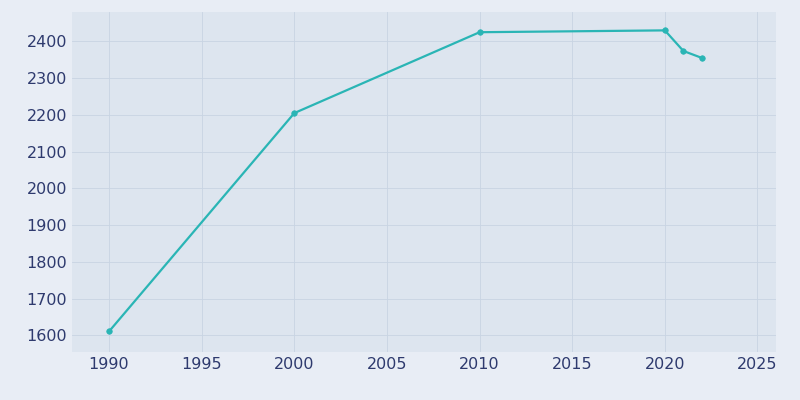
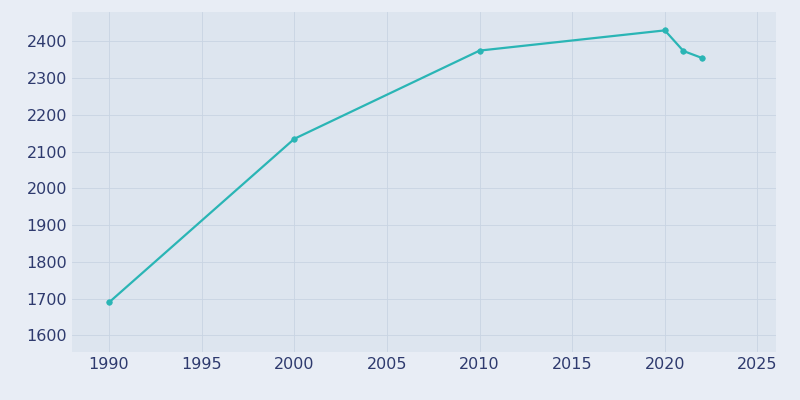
1990: 1611 -> 1690
2000: 2205 -> 2135
2010: 2425 -> 2375
